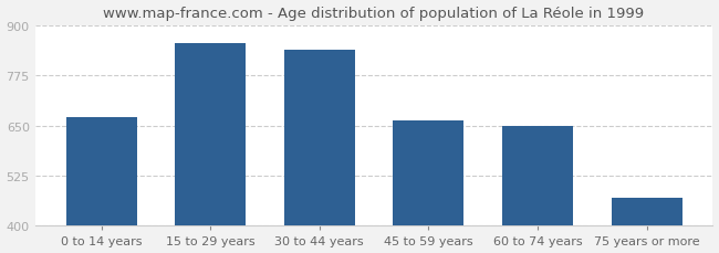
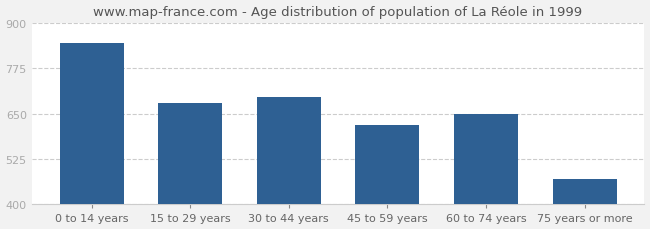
0 to 14 years: 670 -> 845
15 to 29 years: 855 -> 680
30 to 44 years: 840 -> 695
45 to 59 years: 662 -> 620
